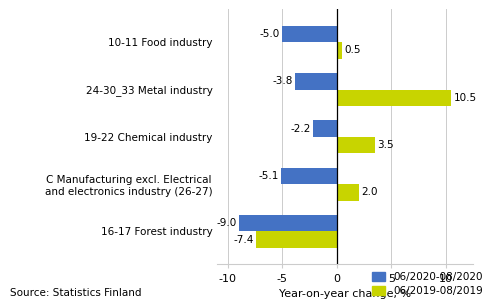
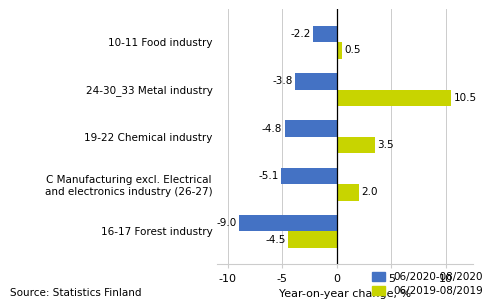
06/2020-08/2020/10-11 Food industry: -5.0 -> -2.2
06/2020-08/2020/19-22 Chemical industry: -2.2 -> -4.8
06/2019-08/2019/16-17 Forest industry: -7.4 -> -4.5
